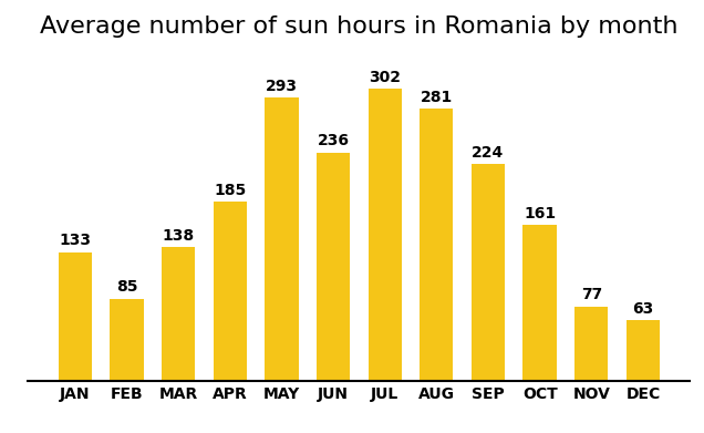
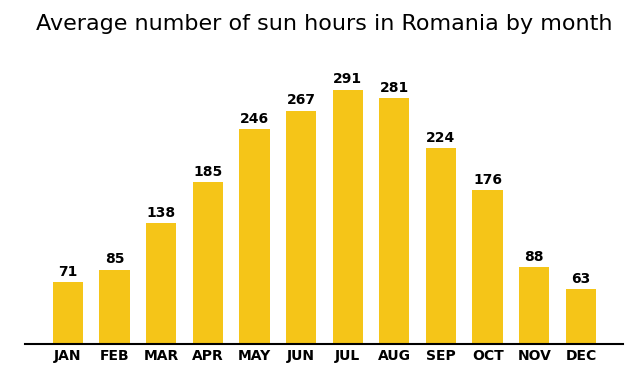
JAN: 133 -> 71
MAY: 293 -> 246
JUN: 236 -> 267
JUL: 302 -> 291
OCT: 161 -> 176
NOV: 77 -> 88
